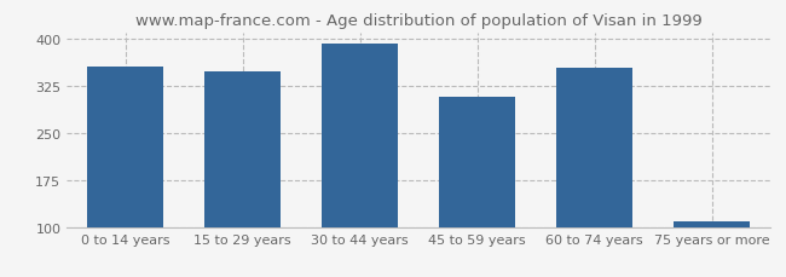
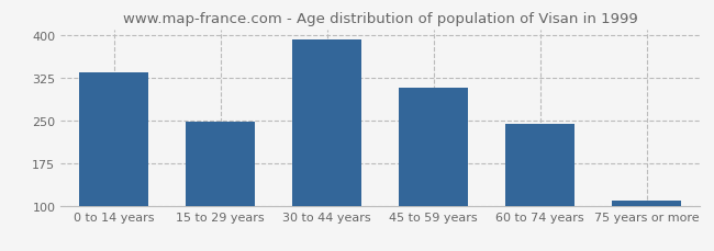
0 to 14 years: 356 -> 335
15 to 29 years: 348 -> 247
60 to 74 years: 354 -> 243
